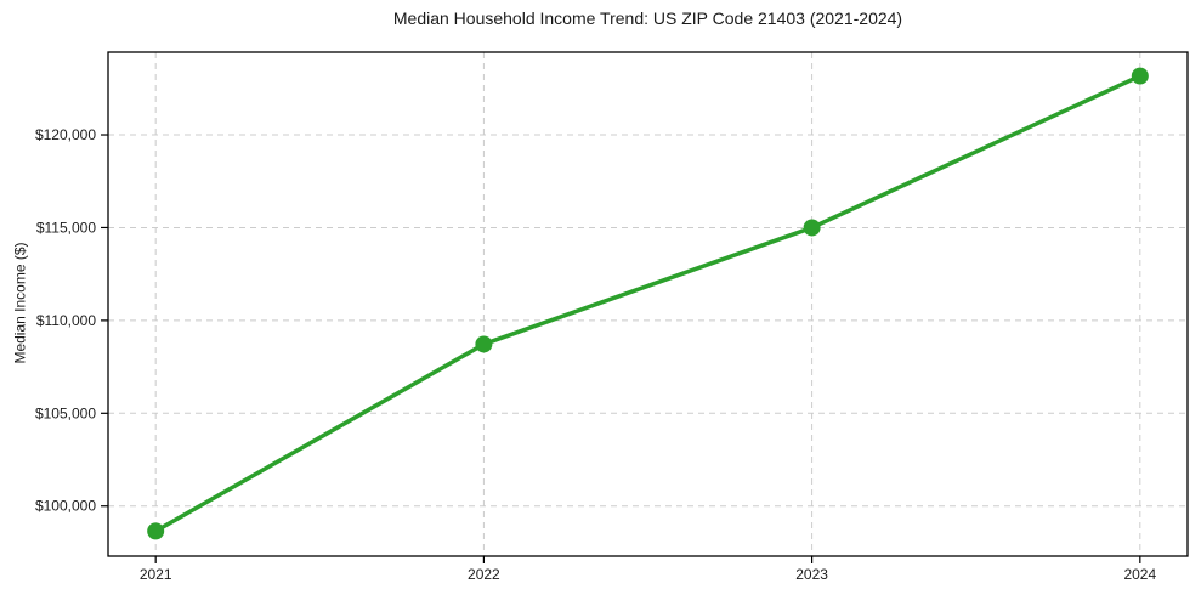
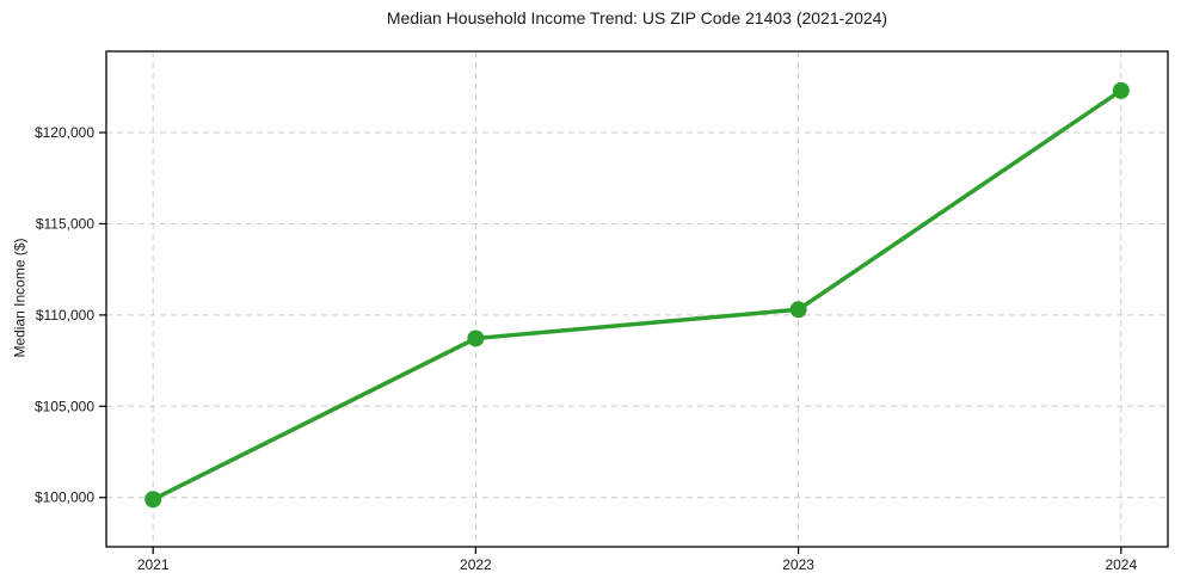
2021: $98600 -> $99900
2023: $115000 -> $110300
2024: $123200 -> $122300
